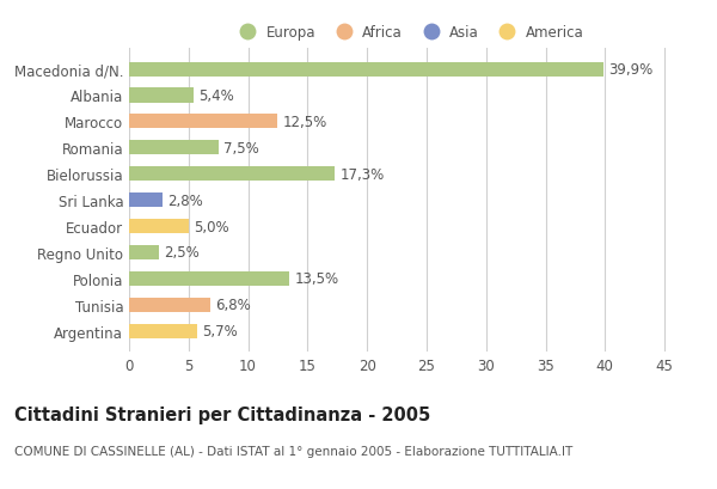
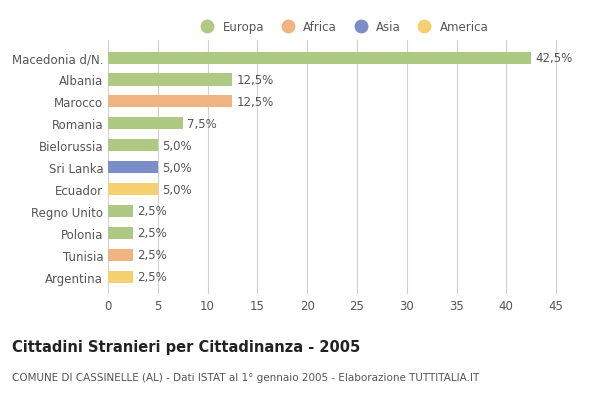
Macedonia d/N.: 39,9% -> 42,5%
Albania: 5,4% -> 12,5%
Bielorussia: 17,3% -> 5,0%
Sri Lanka: 2,8% -> 5,0%
Polonia: 13,5% -> 2,5%
Tunisia: 6,8% -> 2,5%
Argentina: 5,7% -> 2,5%
